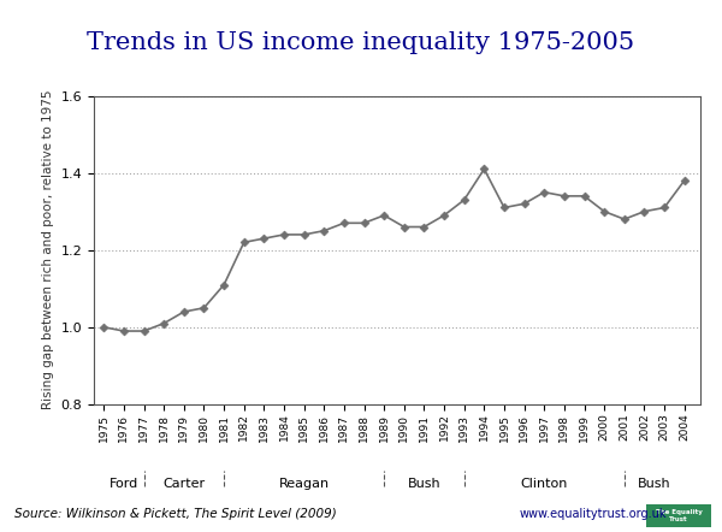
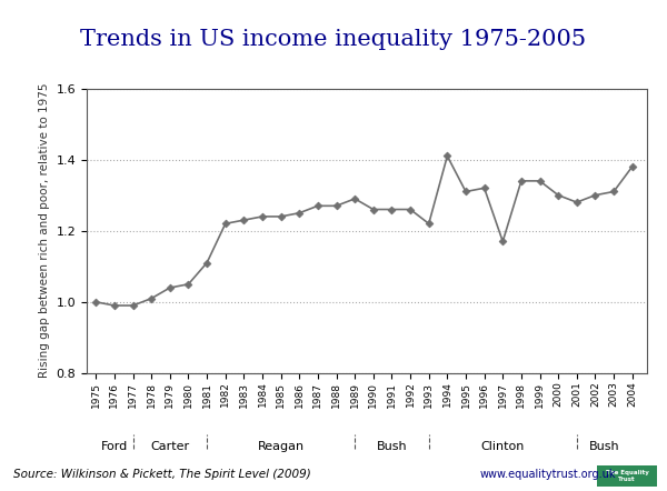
1992: 1.29 -> 1.26
1993: 1.33 -> 1.22
1997: 1.35 -> 1.17
